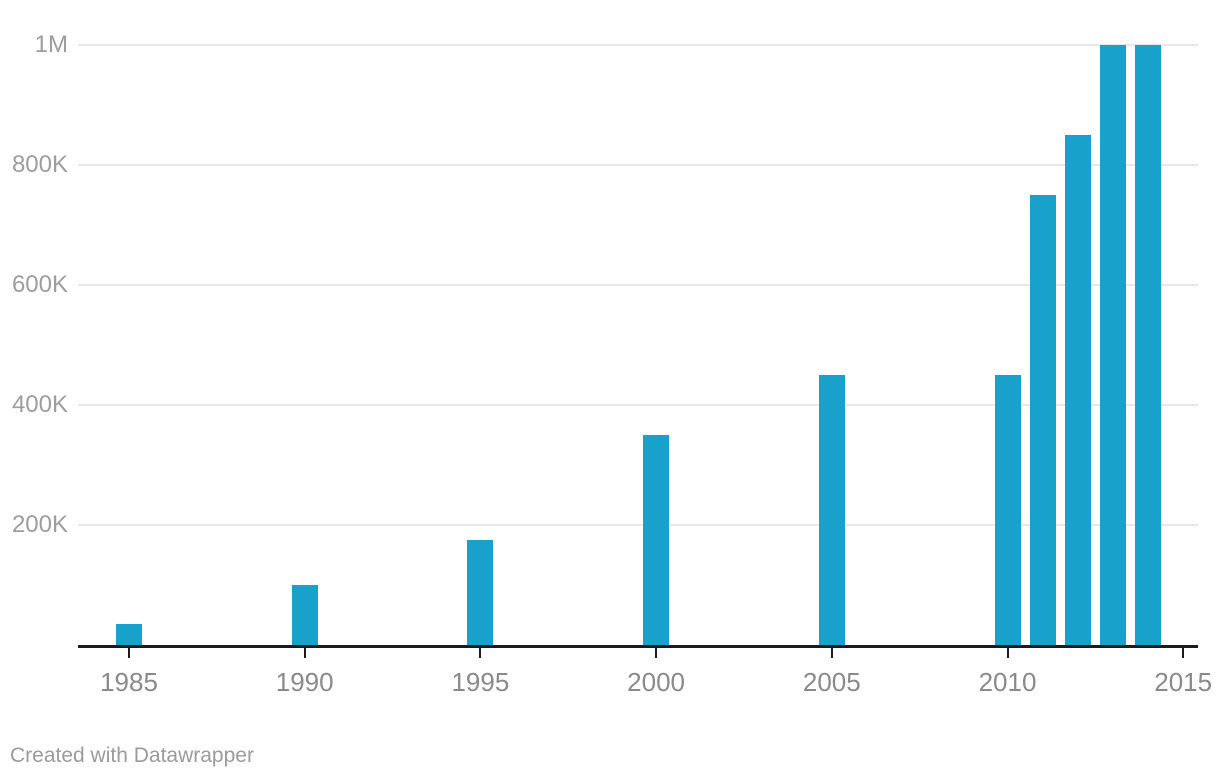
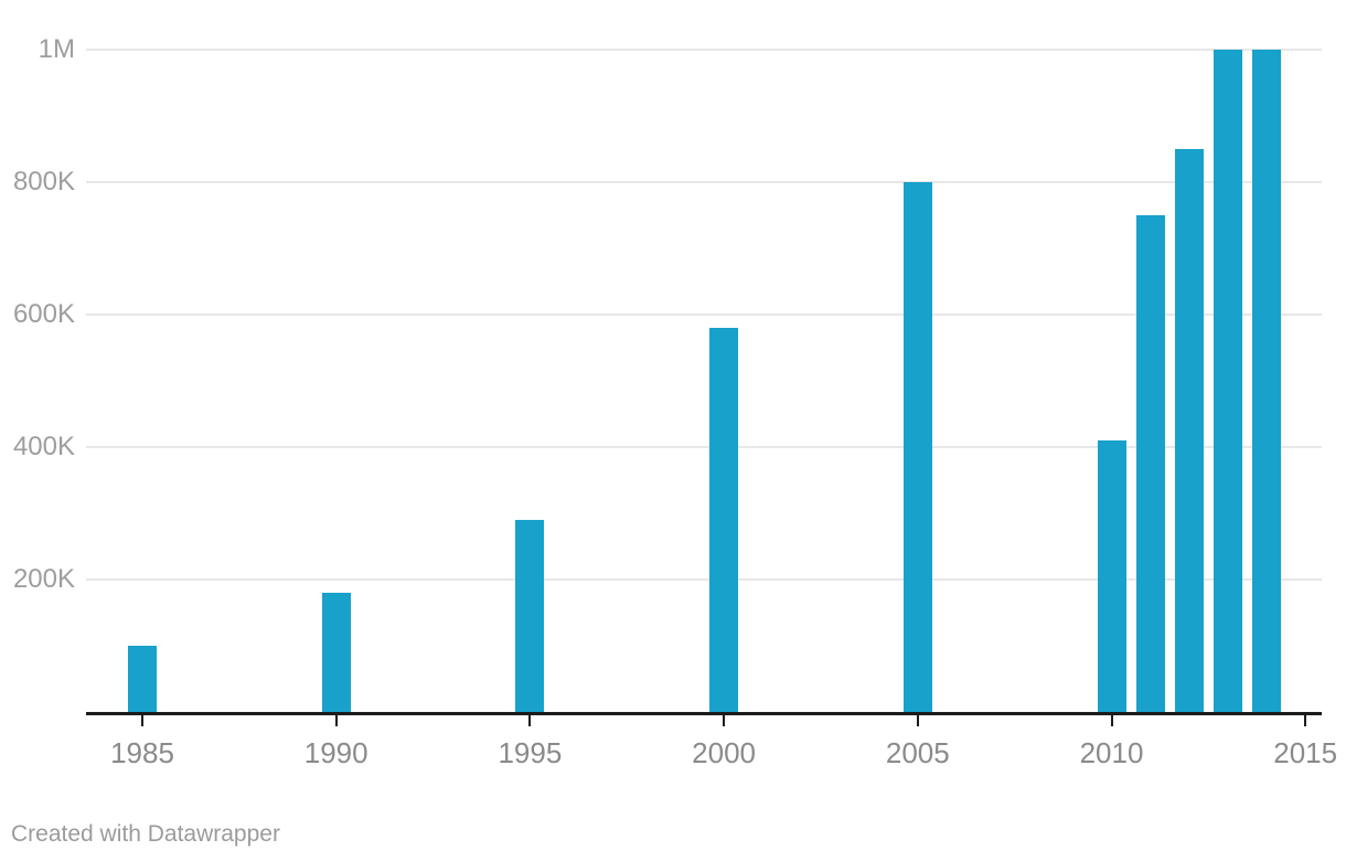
1985: 40K -> 100K
1990: 100K -> 180K
1995: 180K -> 290K
2000: 350K -> 580K
2005: 450K -> 800K
2010: 450K -> 410K
